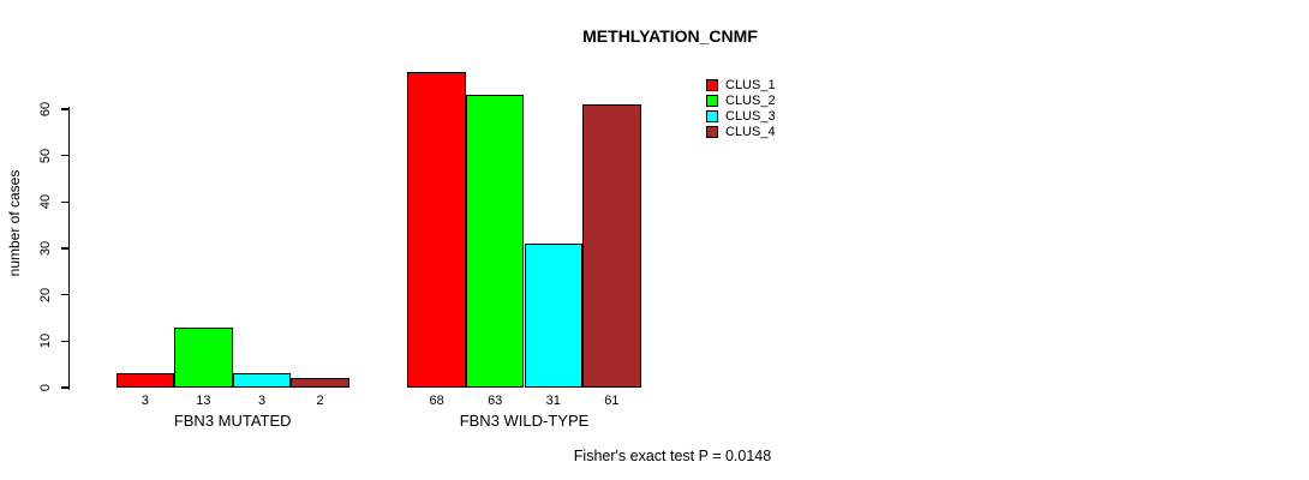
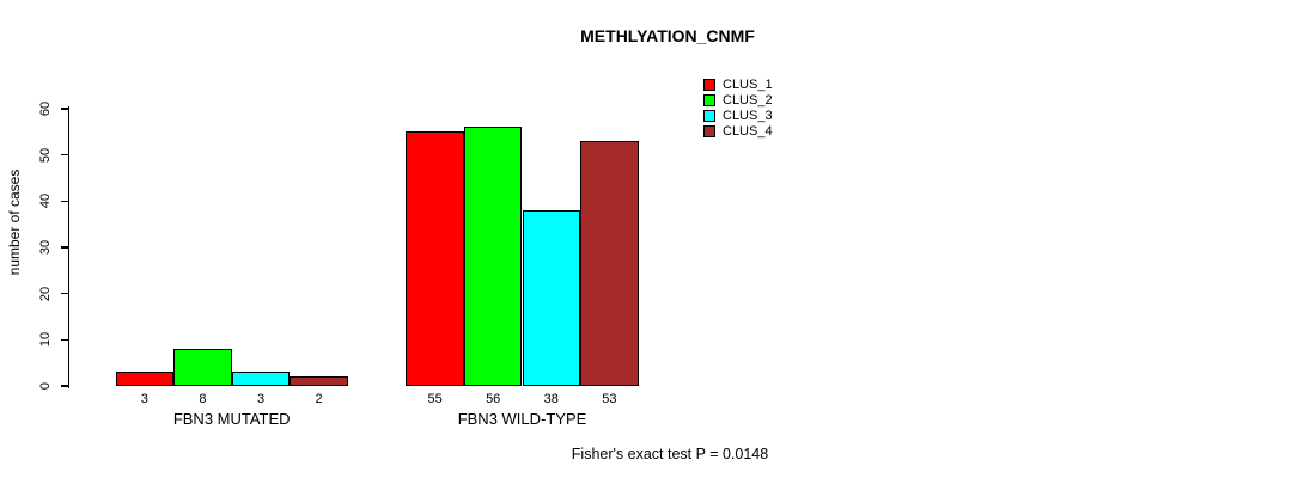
CLUS_2/FBN3 MUTATED: 13 -> 8
CLUS_1/FBN3 WILD-TYPE: 68 -> 55
CLUS_2/FBN3 WILD-TYPE: 63 -> 56
CLUS_3/FBN3 WILD-TYPE: 31 -> 38
CLUS_4/FBN3 WILD-TYPE: 61 -> 53
